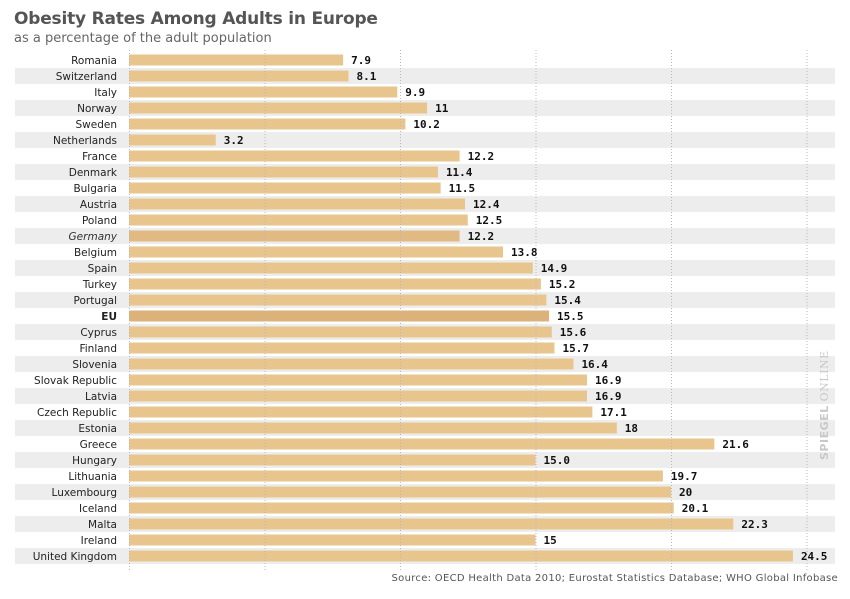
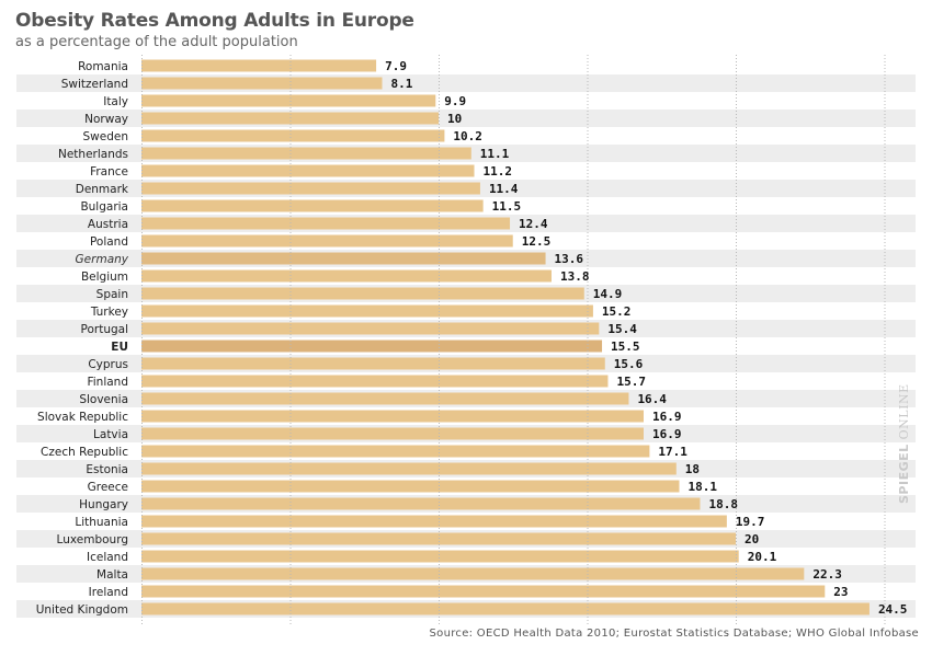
Norway: 11 -> 10
Netherlands: 3.2 -> 11.1
France: 12.2 -> 11.2
Germany: 12.2 -> 13.6
Greece: 21.6 -> 18.1
Hungary: 15.0 -> 18.8
Ireland: 15 -> 23
